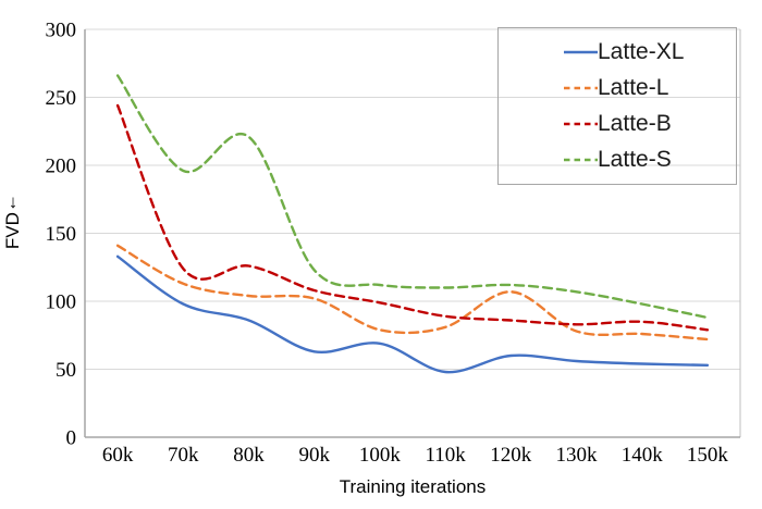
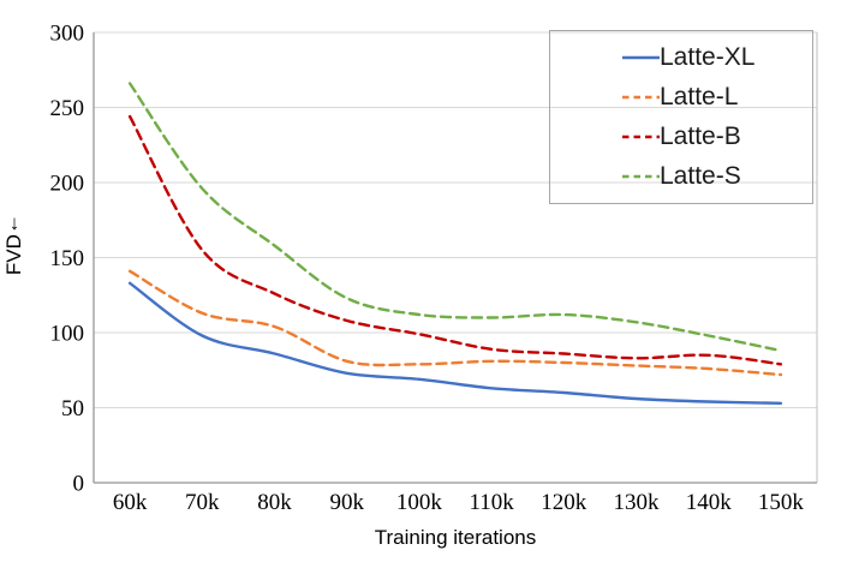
Latte-B/70k: 124 -> 155
Latte-S/80k: 221 -> 158
Latte-XL/90k: 63 -> 73
Latte-L/90k: 102 -> 81
Latte-XL/110k: 48 -> 63
Latte-L/120k: 107 -> 80
